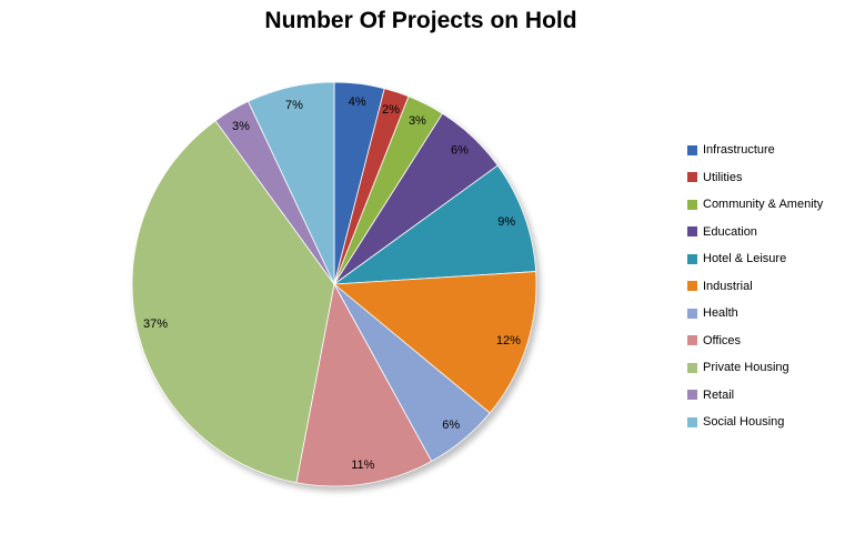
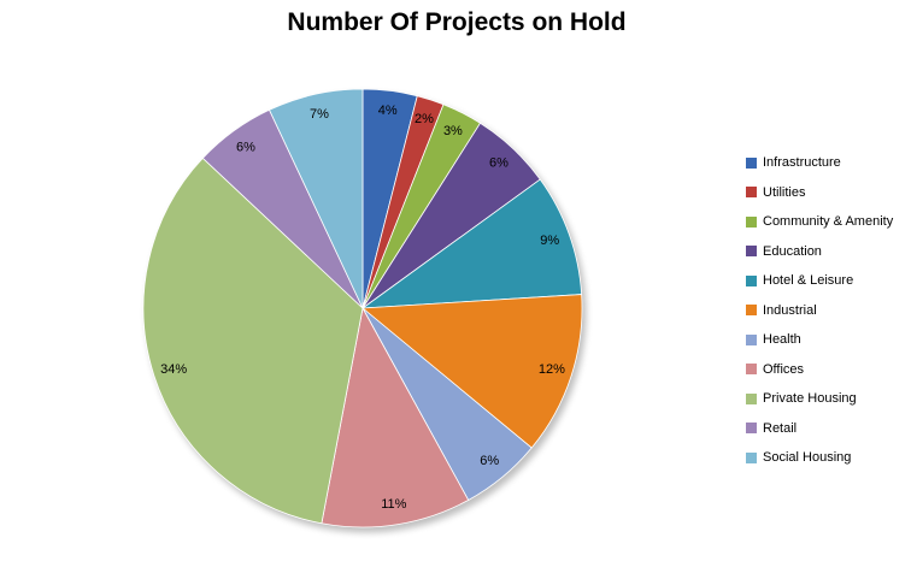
Private Housing: 37% -> 34%
Retail: 3% -> 6%
